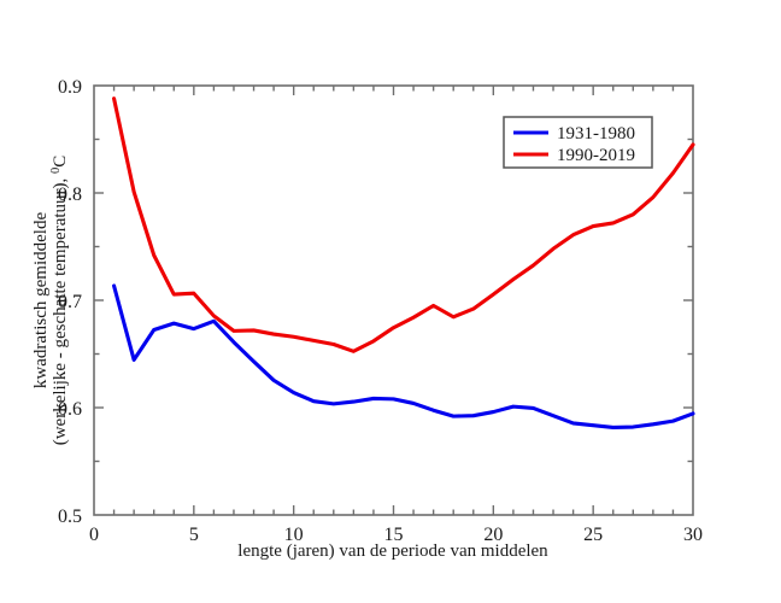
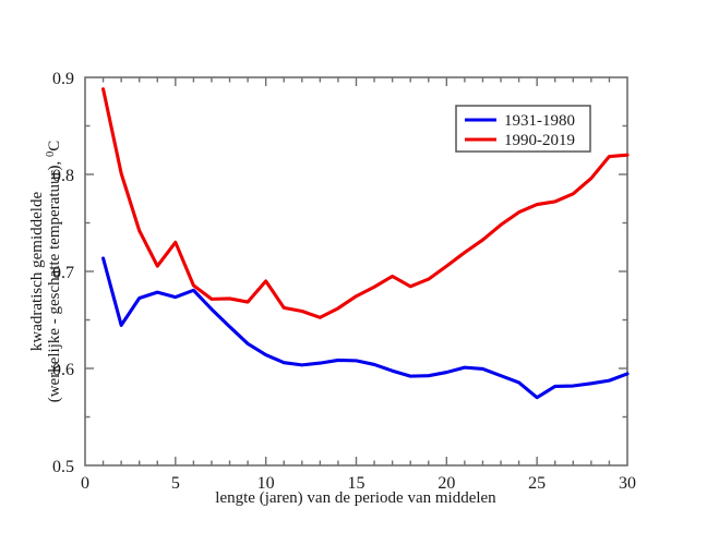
1990-2019/5: 0.71 -> 0.73
1990-2019/10: 0.67 -> 0.69
1931-1980/25: 0.58 -> 0.57
1990-2019/30: 0.84 -> 0.82
